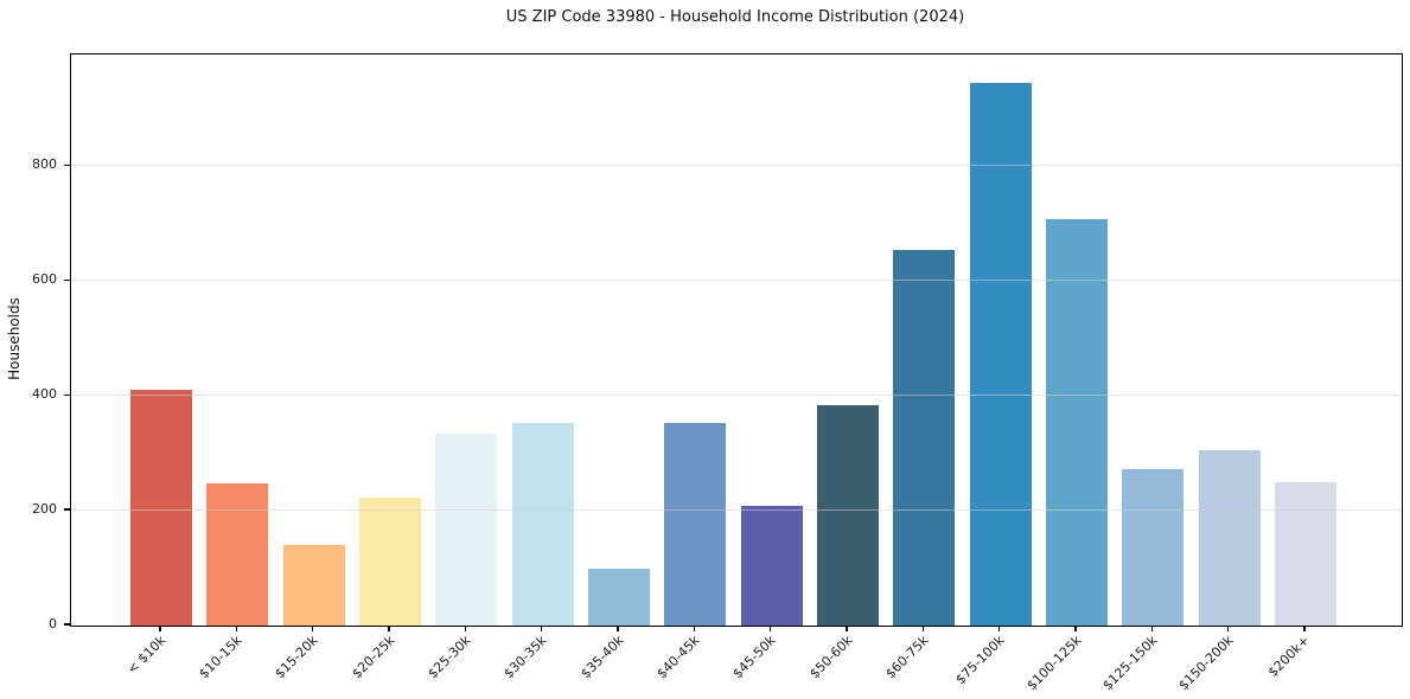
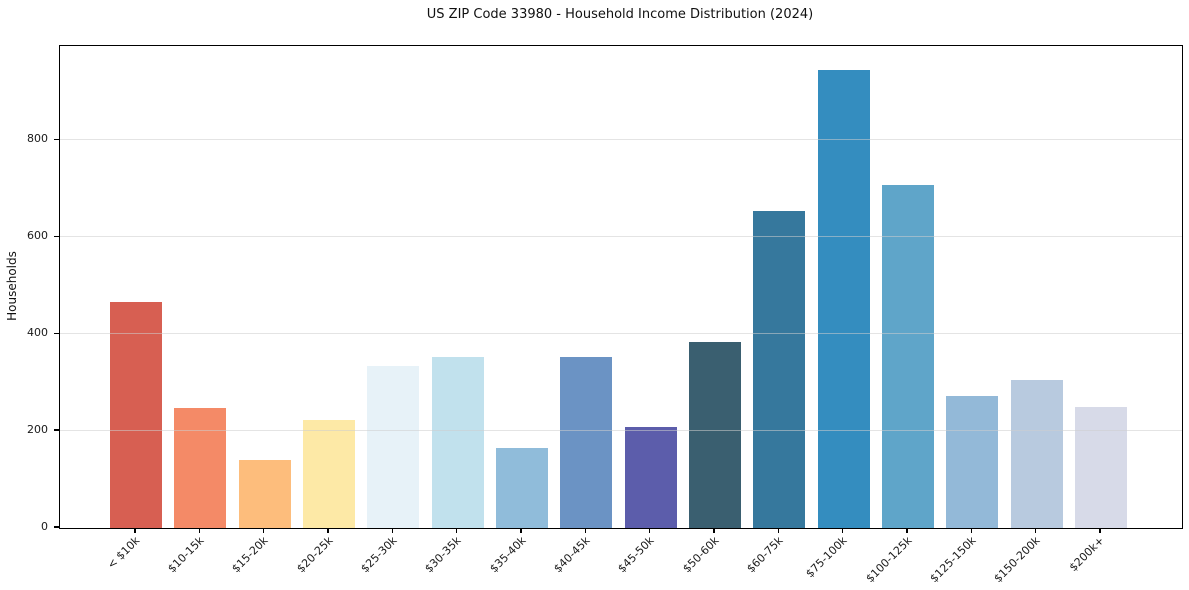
< $10k: 410 -> 470
$35-40k: 100 -> 170
